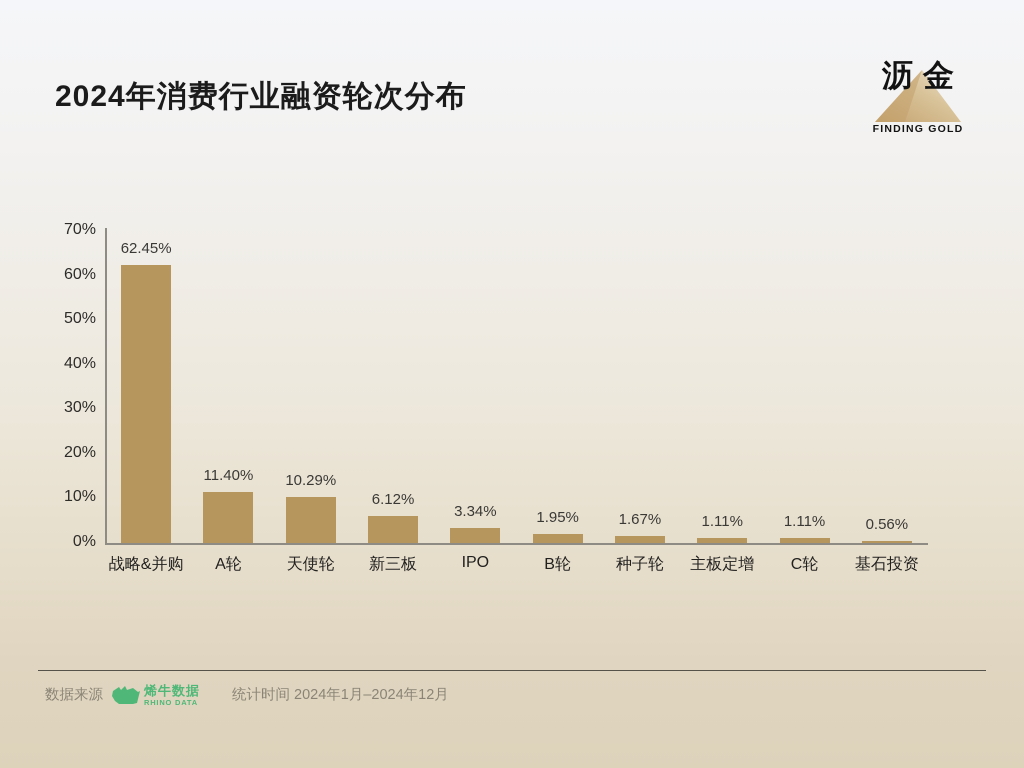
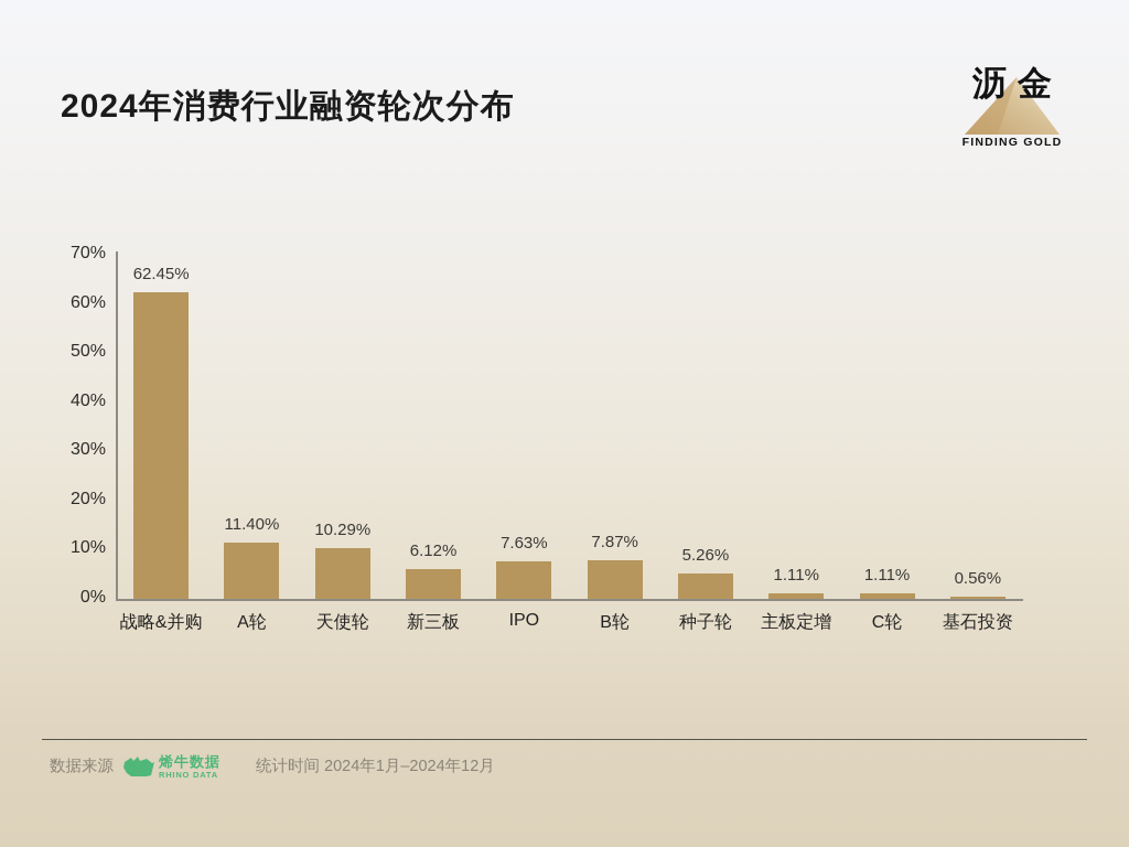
IPO: 3.34% -> 7.63%
B轮: 1.95% -> 7.87%
种子轮: 1.67% -> 5.26%
